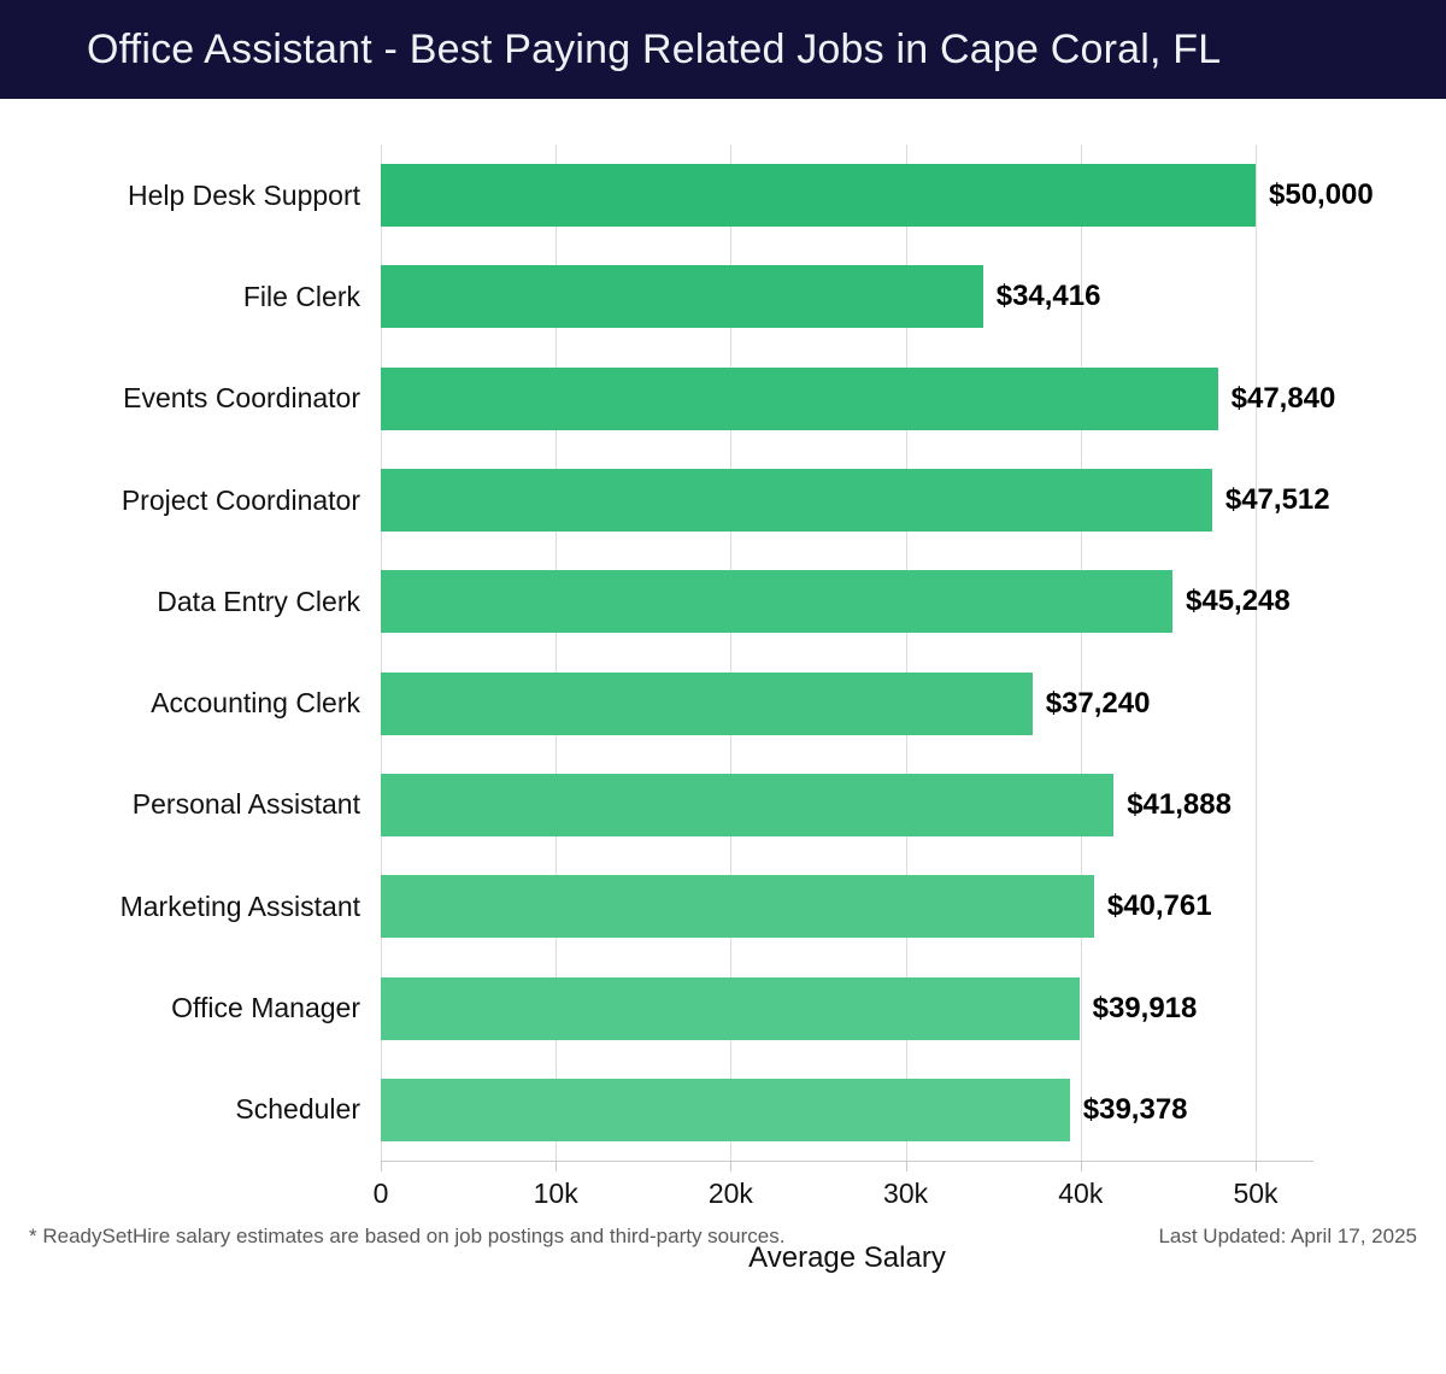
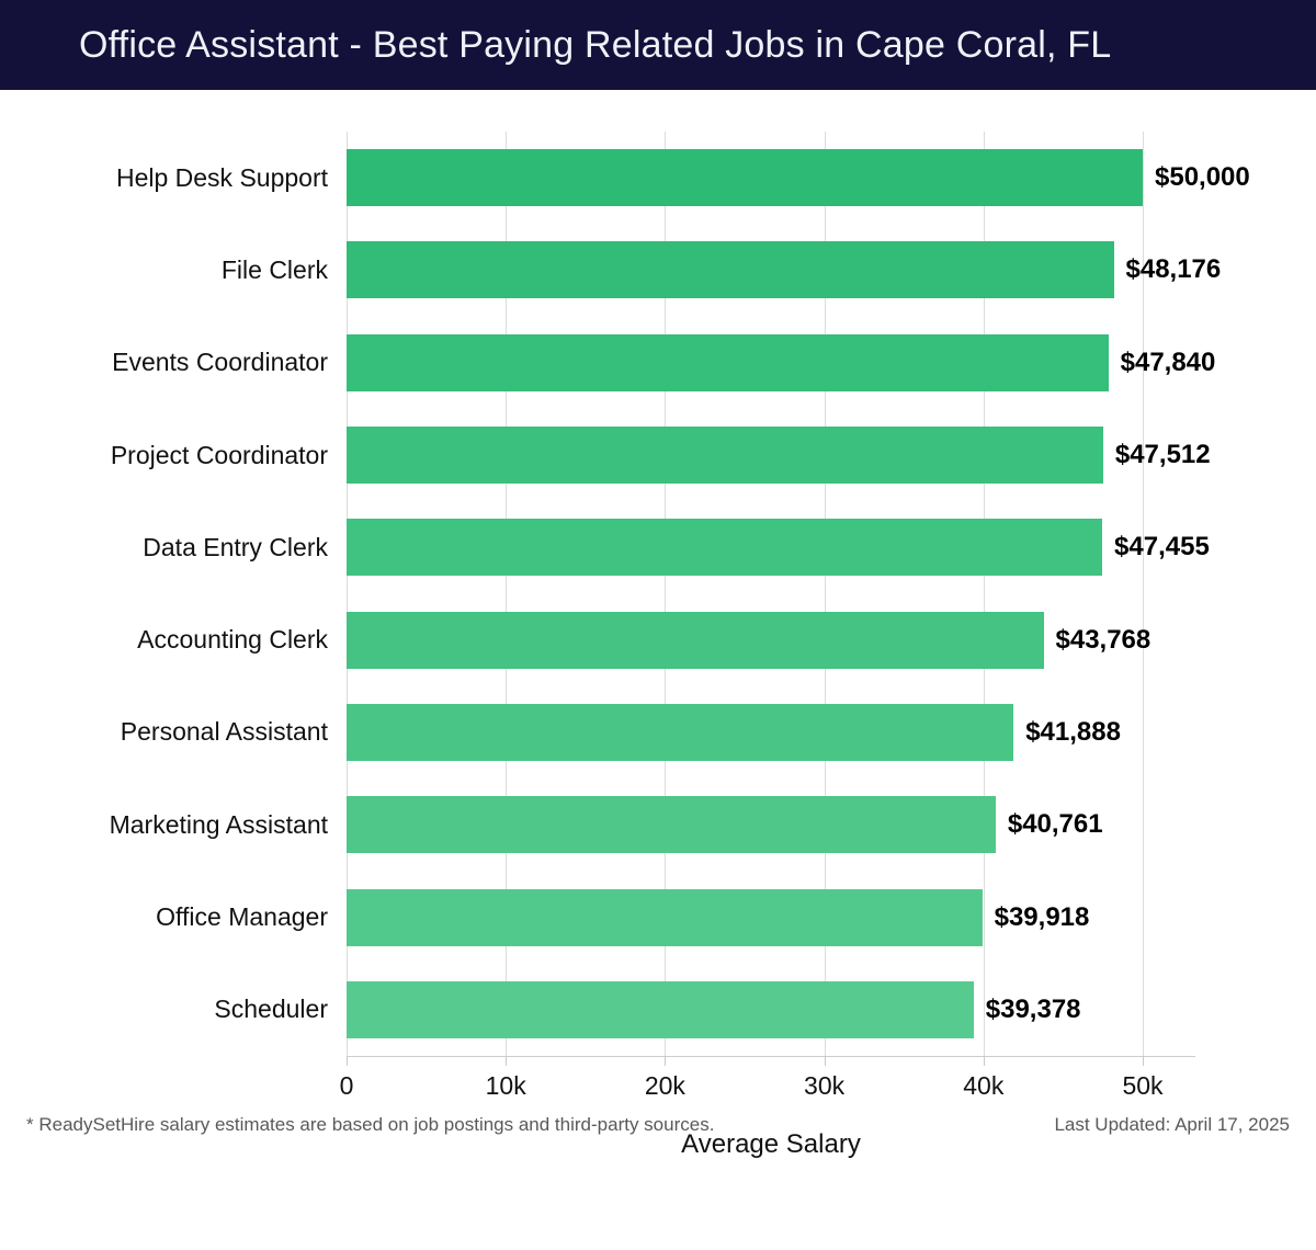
File Clerk: $34,416 -> $48,176
Data Entry Clerk: $45,248 -> $47,455
Accounting Clerk: $37,240 -> $43,768
